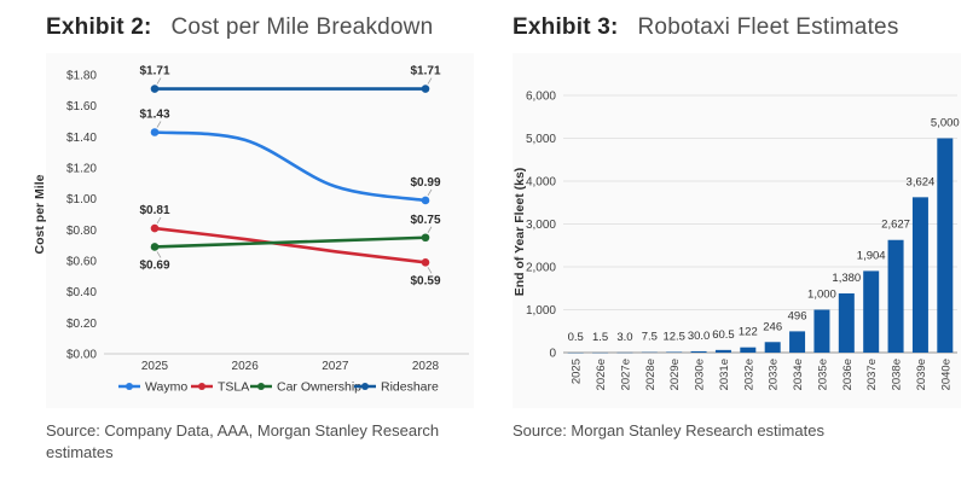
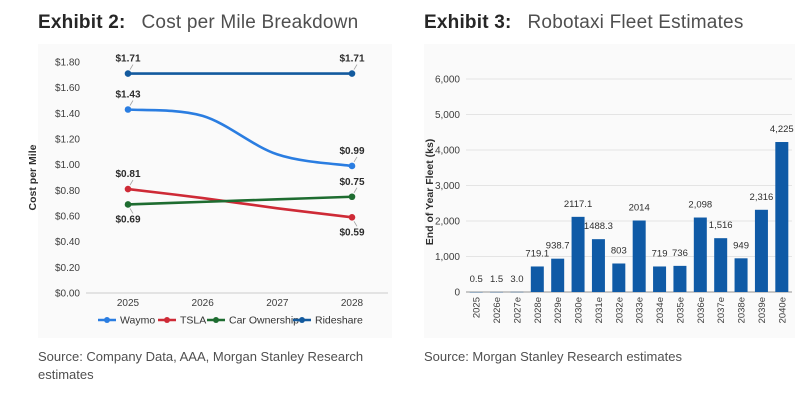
Robotaxi Fleet Estimates/2028e: 7.5 -> 719.1
Robotaxi Fleet Estimates/2029e: 12.5 -> 938.7
Robotaxi Fleet Estimates/2030e: 30.0 -> 2117.1
Robotaxi Fleet Estimates/2031e: 60.5 -> 1488.3
Robotaxi Fleet Estimates/2032e: 122 -> 803
Robotaxi Fleet Estimates/2033e: 246 -> 2014
Robotaxi Fleet Estimates/2034e: 496 -> 719
Robotaxi Fleet Estimates/2035e: 1,000 -> 736
Robotaxi Fleet Estimates/2036e: 1,380 -> 2,098
Robotaxi Fleet Estimates/2037e: 1,904 -> 1,516
Robotaxi Fleet Estimates/2038e: 2,627 -> 949
Robotaxi Fleet Estimates/2039e: 3,624 -> 2,316
Robotaxi Fleet Estimates/2040e: 5,000 -> 4,225
